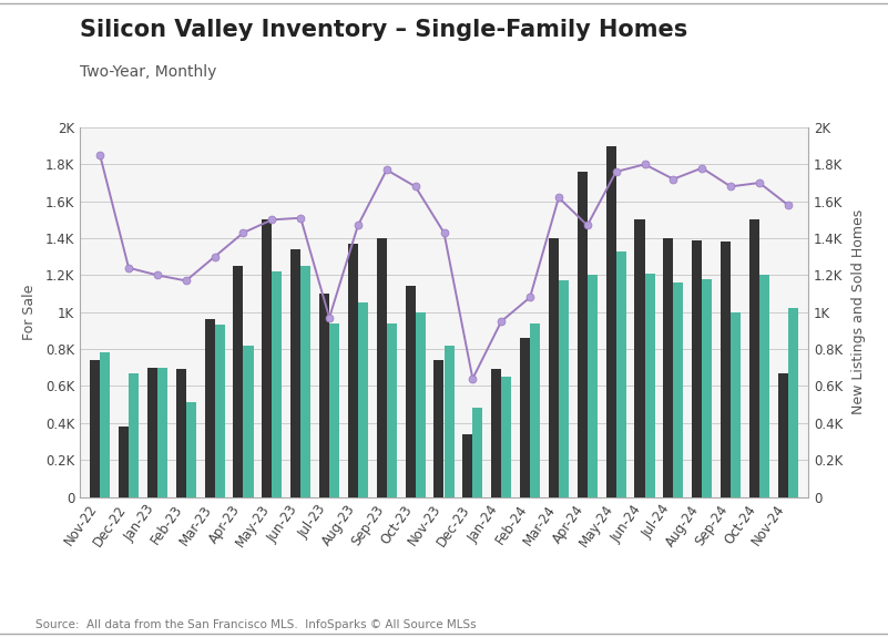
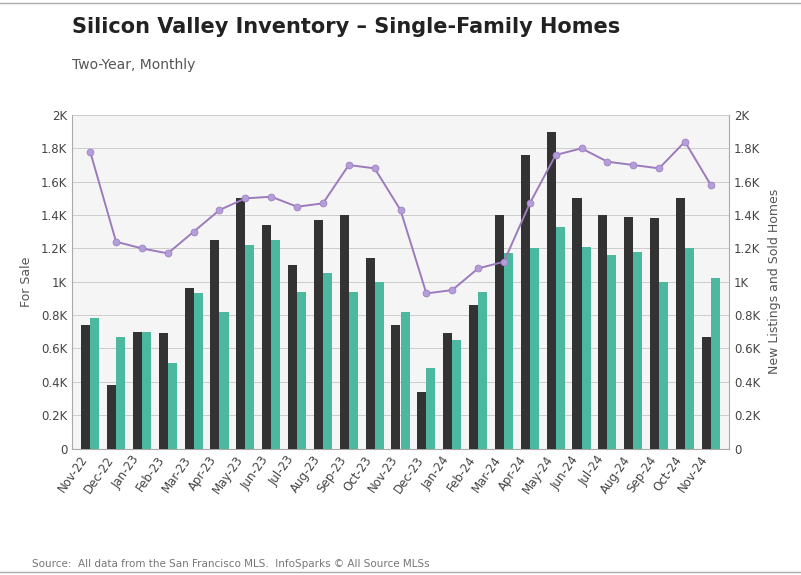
For Sale/Nov-22: 1.85K -> 1.78K
For Sale/Jul-23: 0.97K -> 1.45K
For Sale/Sep-23: 1.77K -> 1.70K
For Sale/Dec-23: 0.64K -> 0.93K
For Sale/Mar-24: 1.62K -> 1.12K
For Sale/Aug-24: 1.78K -> 1.70K
For Sale/Oct-24: 1.70K -> 1.84K
